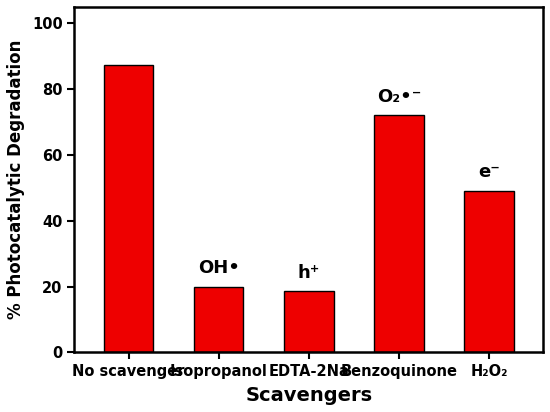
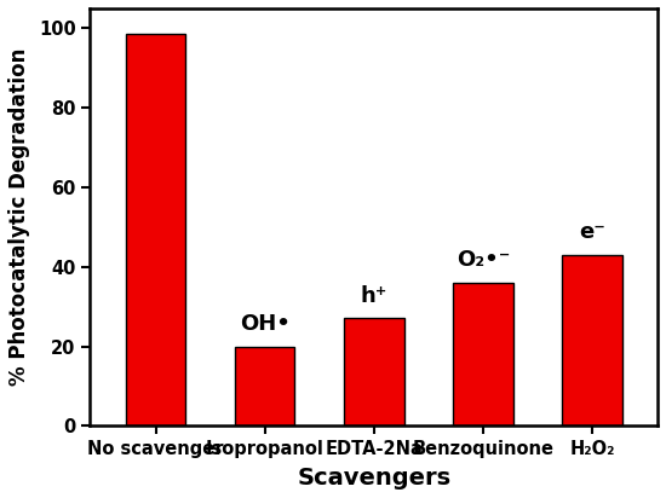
No scavenger: 87.5 -> 98.5
EDTA-2Na: 18.5 -> 27.0
Benzoquinone: 72.0 -> 36.0
H₂O₂: 49.0 -> 43.0
